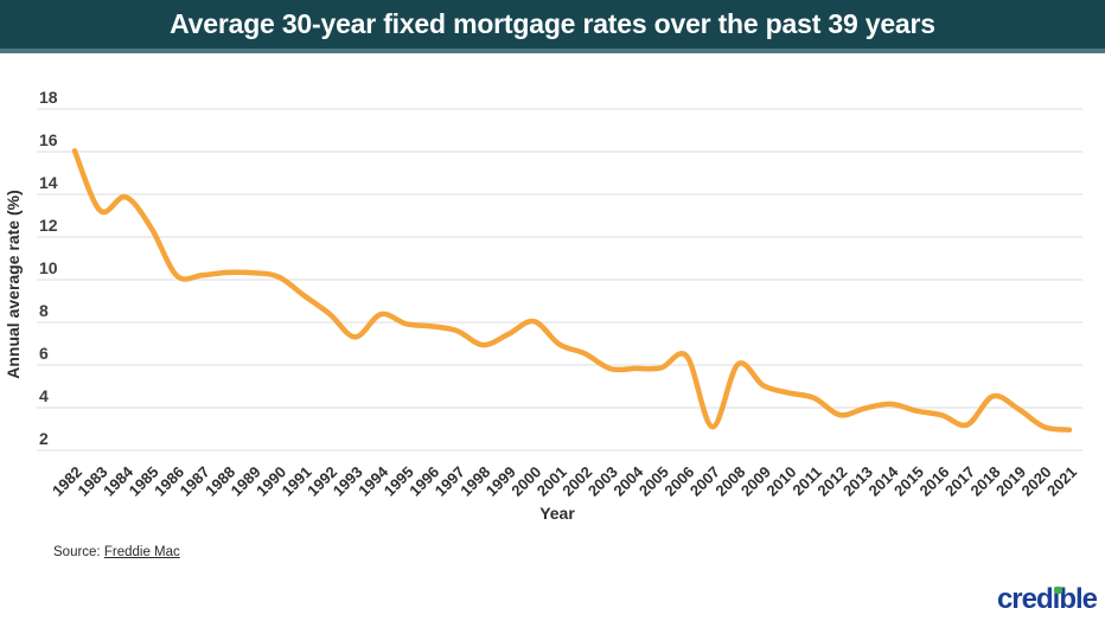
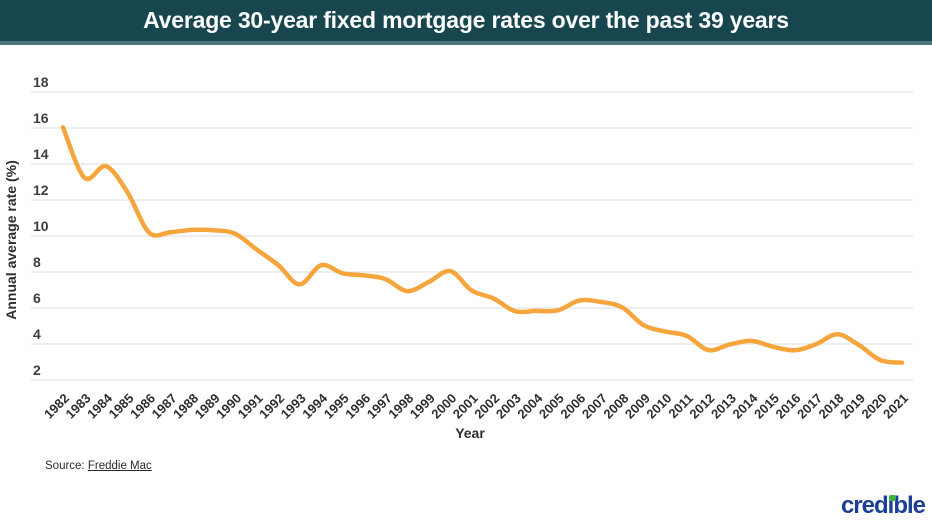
2007: 3.1 -> 6.3
2017: 3.2 -> 4.0
